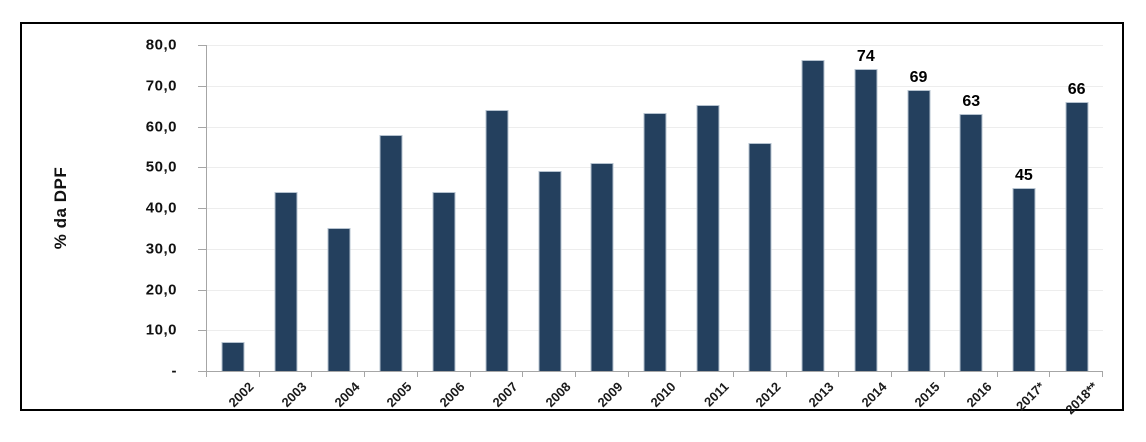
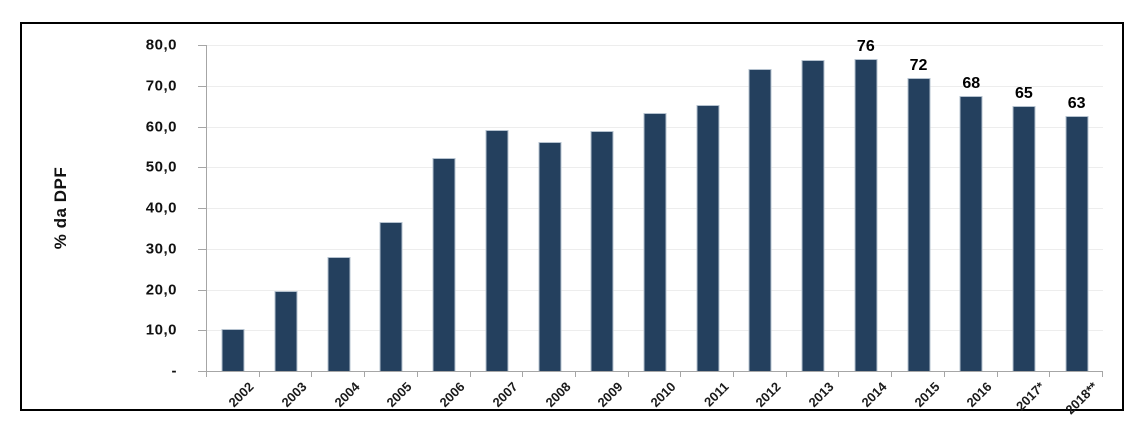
2002: 7 -> 10
2003: 44 -> 20
2004: 35 -> 28
2005: 58 -> 36
2006: 44 -> 52
2007: 64 -> 59
2008: 49 -> 56
2009: 51 -> 59
2012: 56 -> 74
2014: 74 -> 76
2015: 69 -> 72
2016: 63 -> 68
2017*: 45 -> 65
2018**: 66 -> 63
